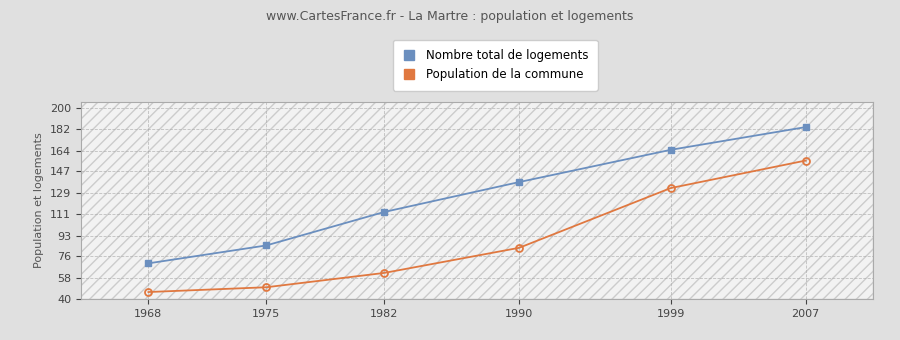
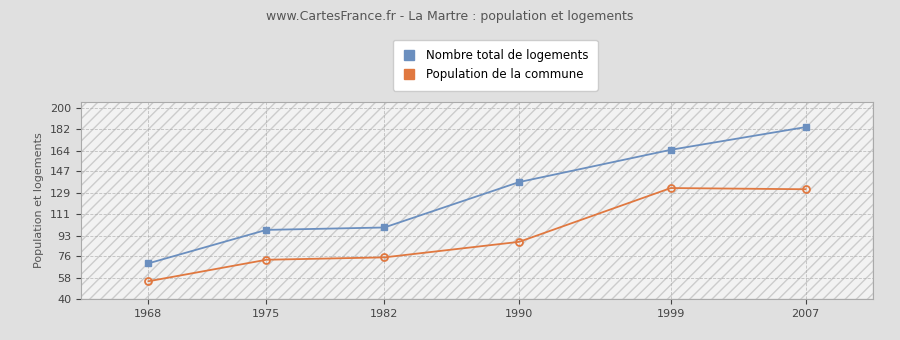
Population de la commune/1968: 46 -> 55
Nombre total de logements/1975: 85 -> 98
Population de la commune/1975: 50 -> 73
Nombre total de logements/1982: 113 -> 100
Population de la commune/1982: 62 -> 75
Population de la commune/1990: 83 -> 88
Population de la commune/2007: 156 -> 132
